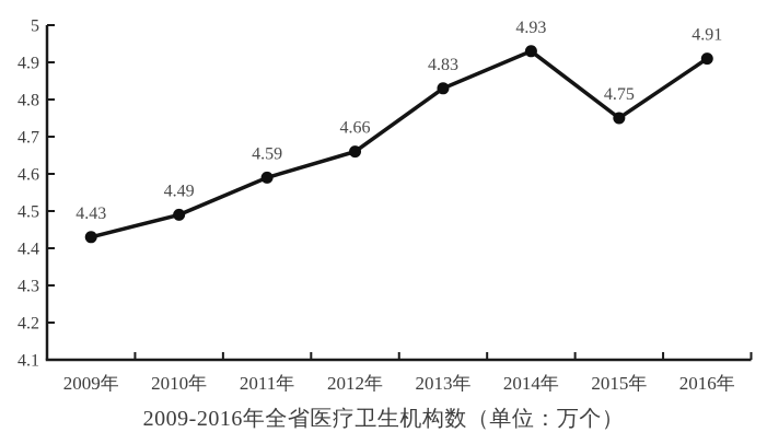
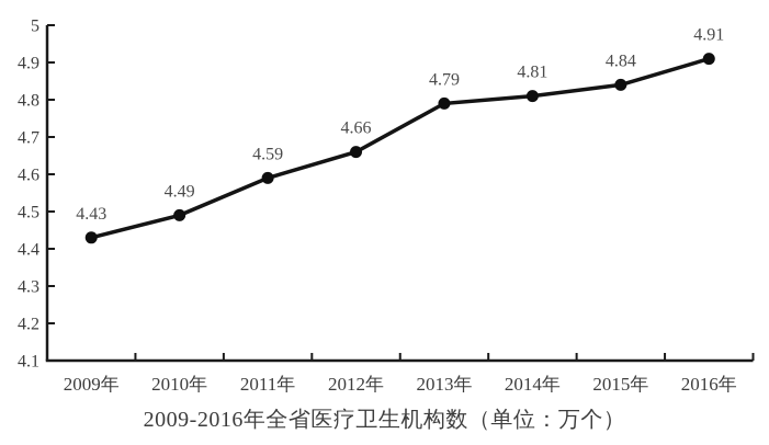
2013年: 4.83 -> 4.79
2014年: 4.93 -> 4.81
2015年: 4.75 -> 4.84
